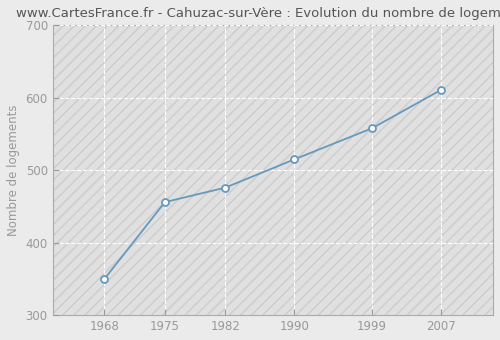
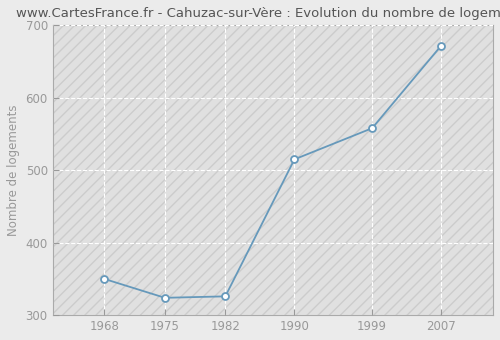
1975: 456 -> 324
1982: 476 -> 326
2007: 611 -> 672
